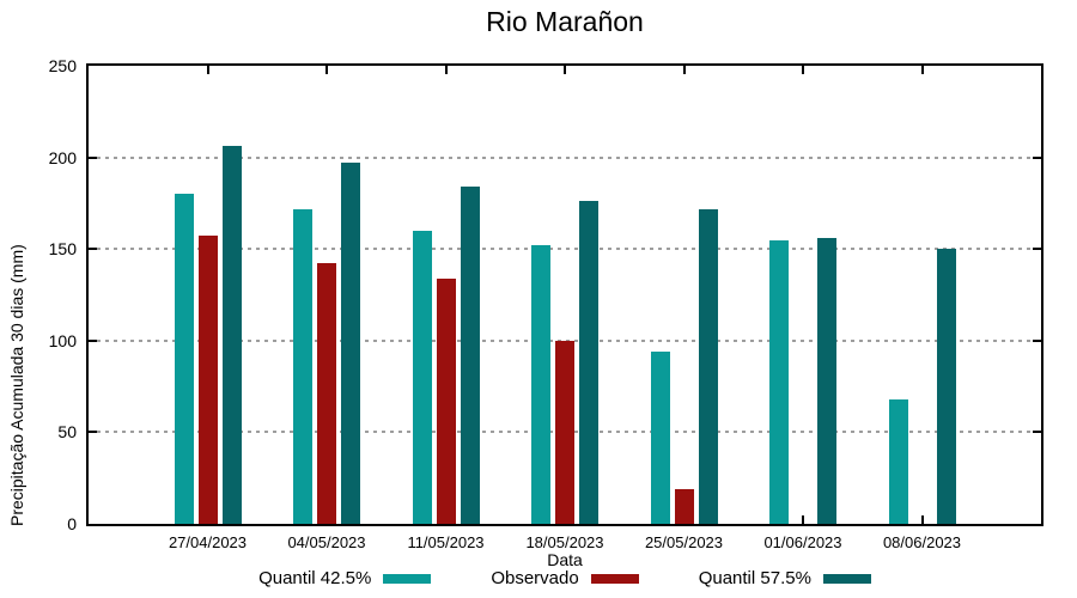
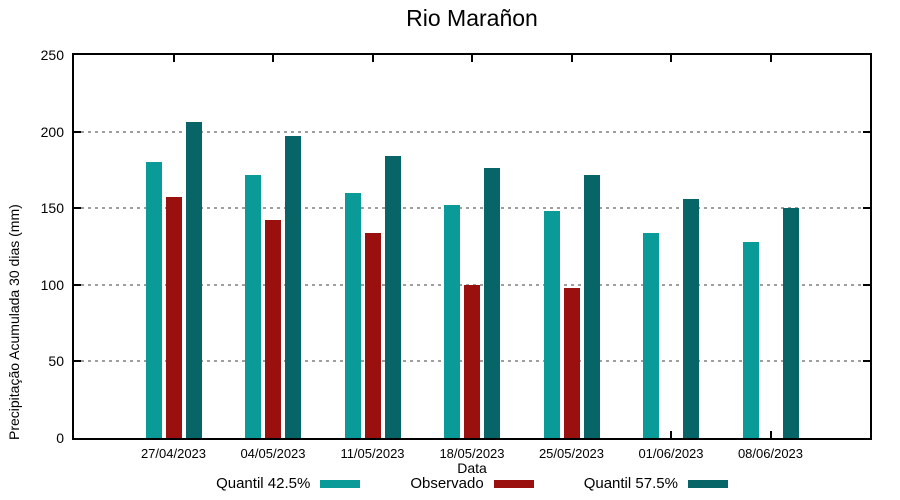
Quantil 42.5%/25/05/2023: 94 -> 148
Observado/25/05/2023: 19 -> 98
Quantil 42.5%/01/06/2023: 155 -> 134
Quantil 42.5%/08/06/2023: 68 -> 128
